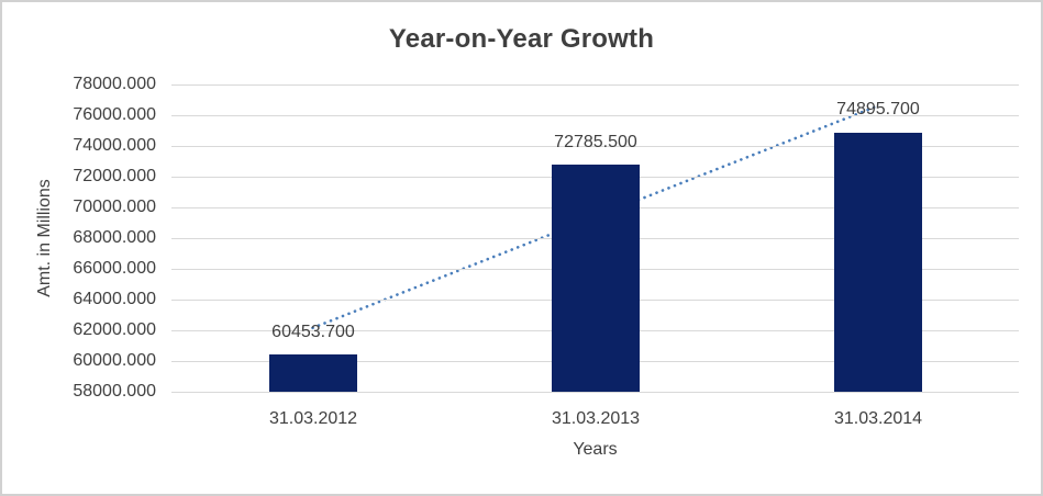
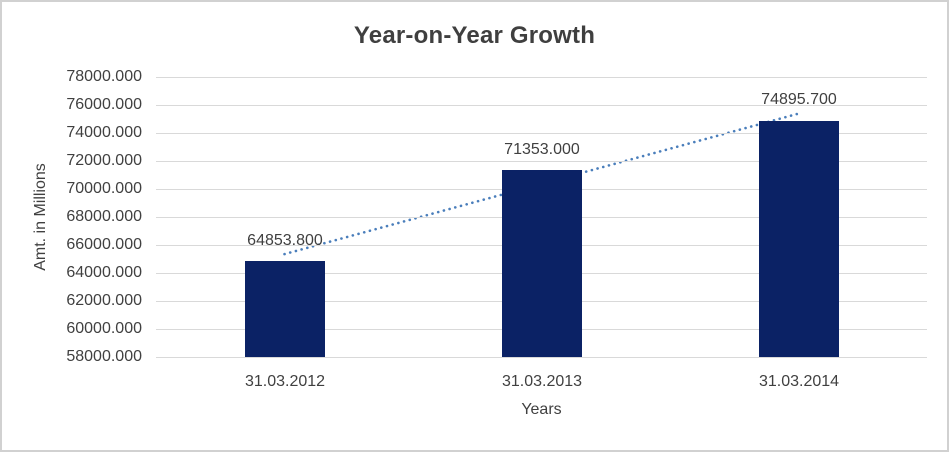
31.03.2012: 60453.700 -> 64853.800
31.03.2013: 72785.500 -> 71353.000
